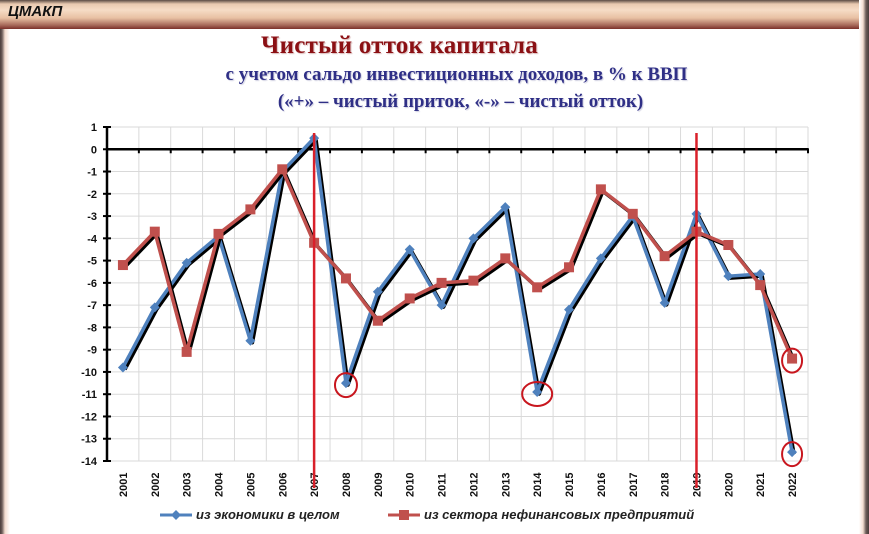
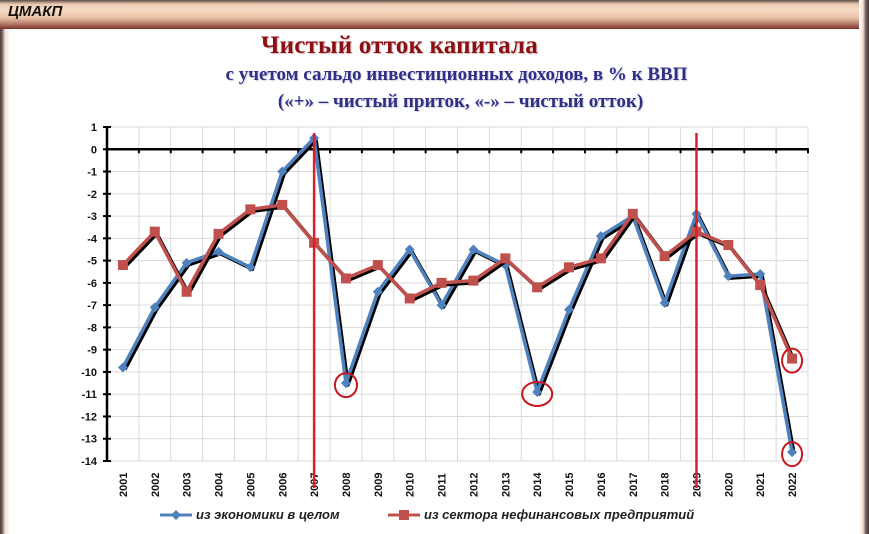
из сектора нефинансовых предприятий/2003: -9.1 -> -6.4
из экономики в целом/2004: -3.9 -> -4.6
из экономики в целом/2005: -8.6 -> -5.3
из сектора нефинансовых предприятий/2006: -0.9 -> -2.5
из сектора нефинансовых предприятий/2009: -7.7 -> -5.2
из экономики в целом/2012: -4.0 -> -4.5
из экономики в целом/2013: -2.6 -> -5.2
из экономики в целом/2016: -4.9 -> -3.9
из сектора нефинансовых предприятий/2016: -1.8 -> -4.9
